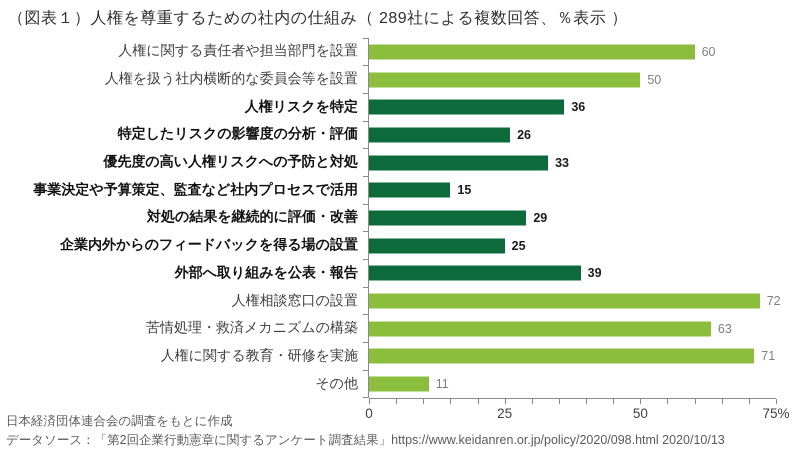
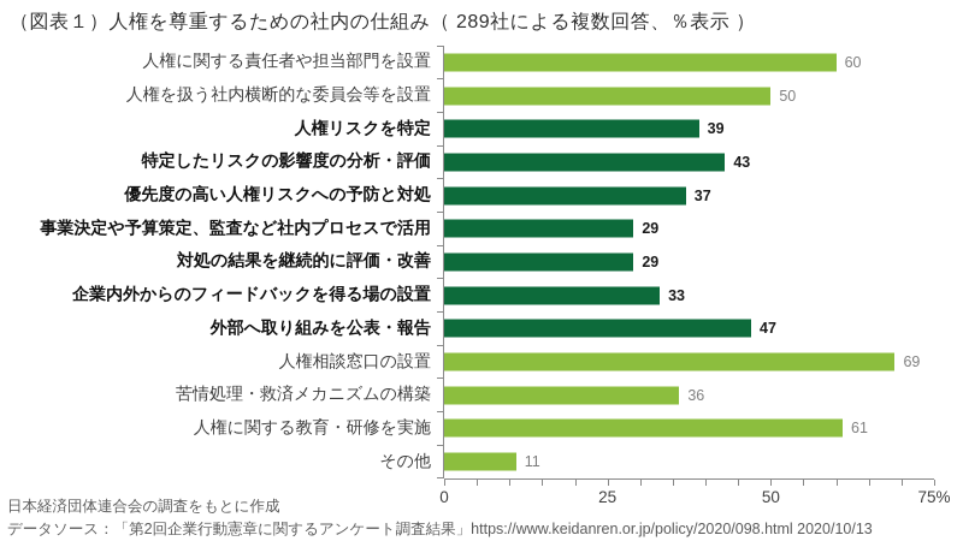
人権リスクを特定: 36 -> 39
特定したリスクの影響度の分析・評価: 26 -> 43
優先度の高い人権リスクへの予防と対処: 33 -> 37
事業決定や予算策定、監査など社内プロセスで活用: 15 -> 29
企業内外からのフィードバックを得る場の設置: 25 -> 33
外部へ取り組みを公表・報告: 39 -> 47
人権相談窓口の設置: 72 -> 69
苦情処理・救済メカニズムの構築: 63 -> 36
人権に関する教育・研修を実施: 71 -> 61
